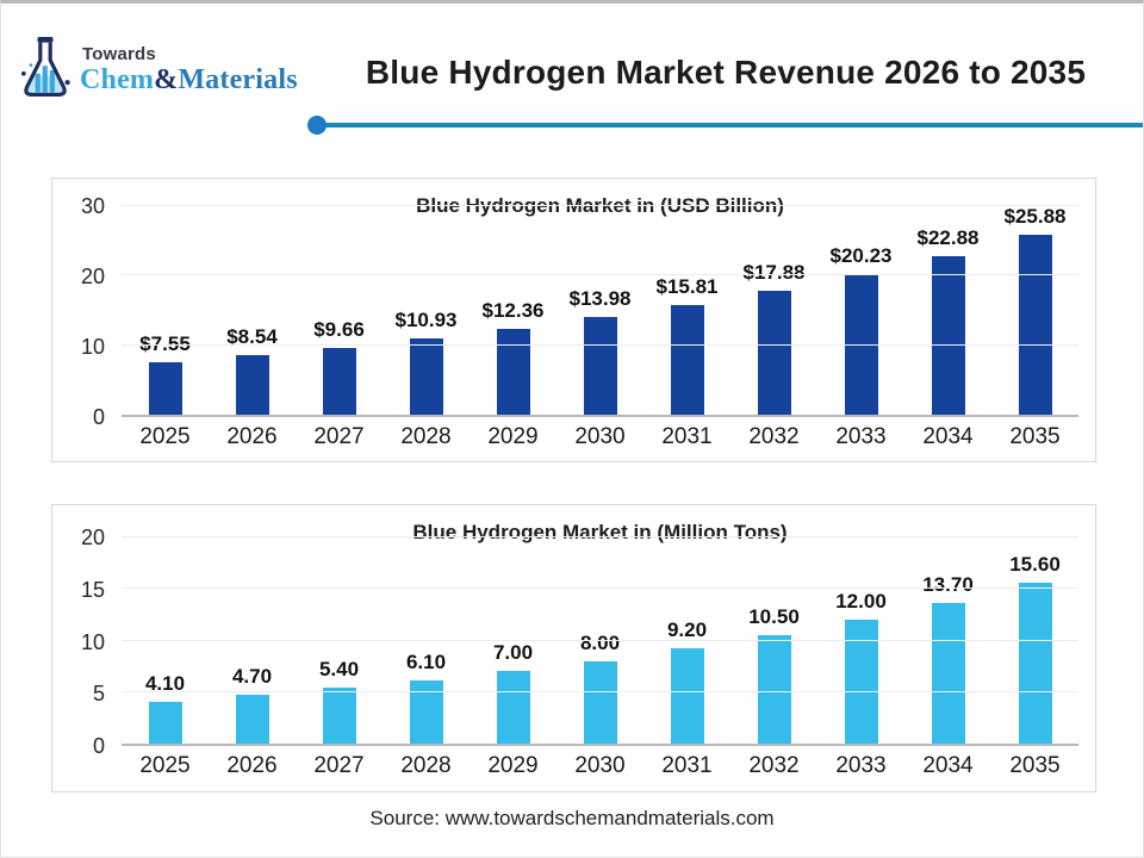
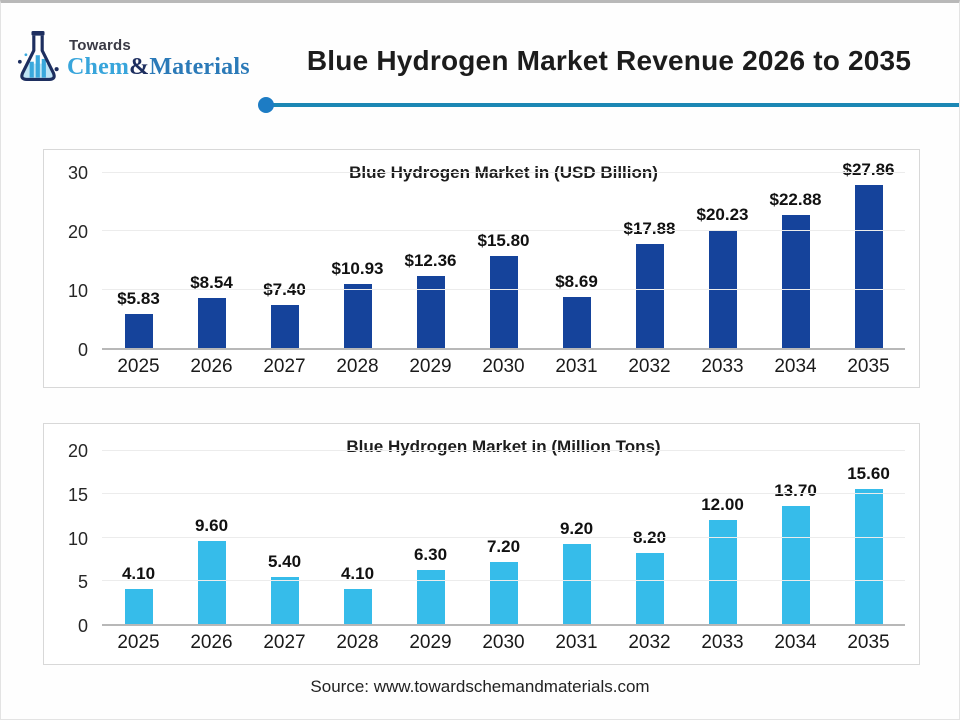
Blue Hydrogen Market in (USD Billion)/2025: $7.55 -> $5.83
Blue Hydrogen Market in (USD Billion)/2027: $9.66 -> $7.40
Blue Hydrogen Market in (USD Billion)/2030: $13.98 -> $15.80
Blue Hydrogen Market in (USD Billion)/2031: $15.81 -> $8.69
Blue Hydrogen Market in (USD Billion)/2035: $25.88 -> $27.86
Blue Hydrogen Market in (Million Tons)/2026: 4.70 -> 9.60
Blue Hydrogen Market in (Million Tons)/2028: 6.10 -> 4.10
Blue Hydrogen Market in (Million Tons)/2029: 7.00 -> 6.30
Blue Hydrogen Market in (Million Tons)/2030: 8.00 -> 7.20
Blue Hydrogen Market in (Million Tons)/2032: 10.50 -> 8.20
